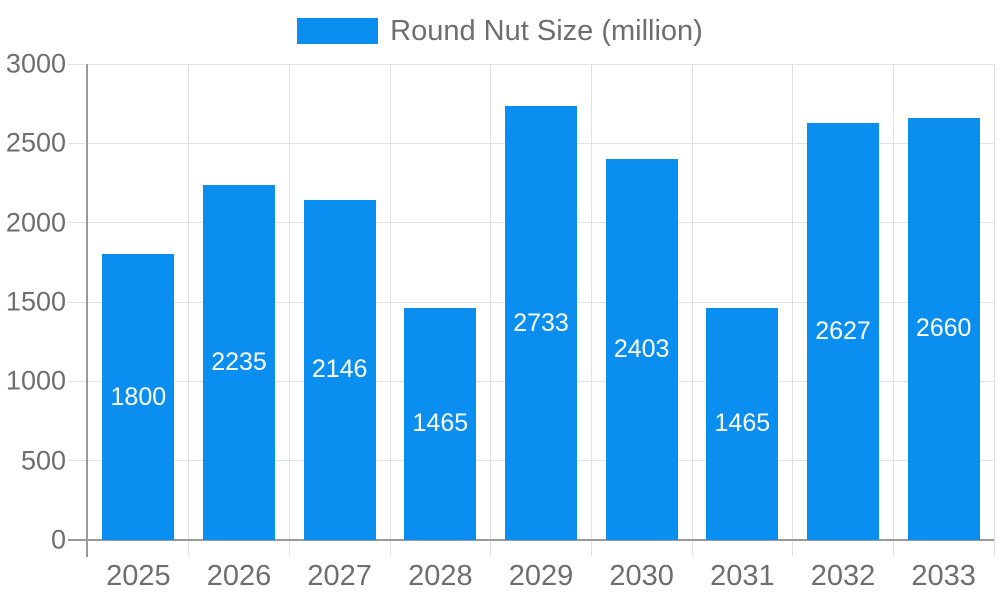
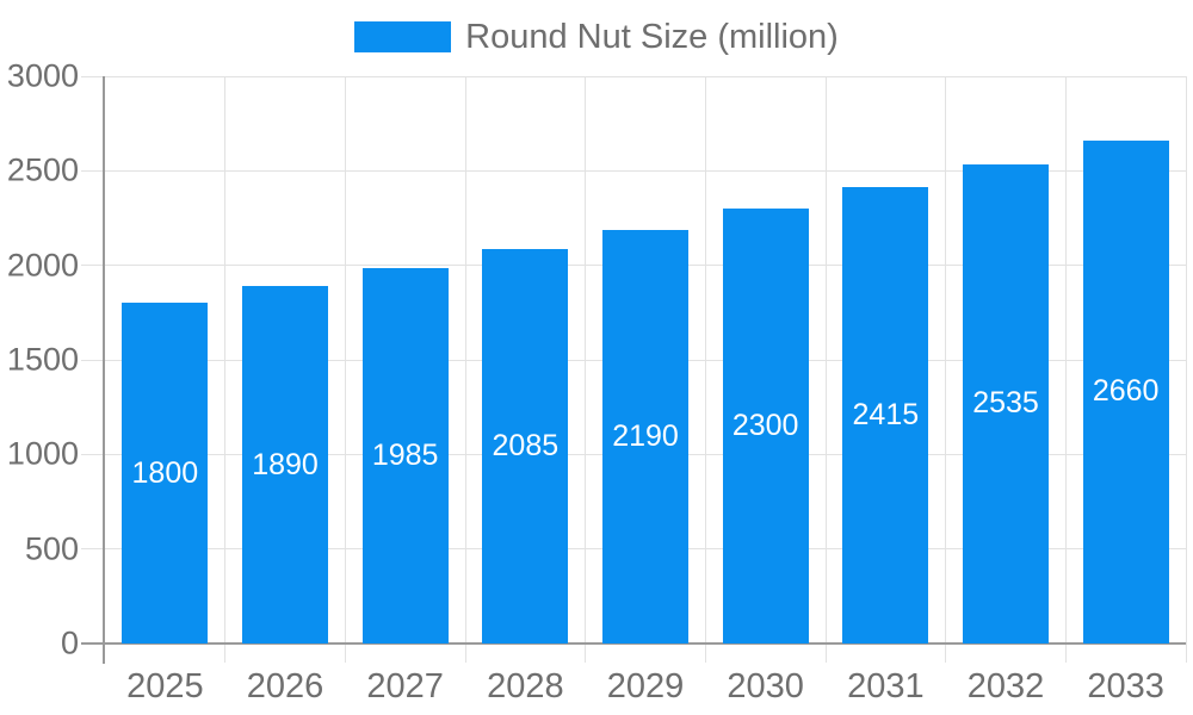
2026: 2235 -> 1890
2027: 2146 -> 1985
2028: 1465 -> 2085
2029: 2733 -> 2190
2030: 2403 -> 2300
2031: 1465 -> 2415
2032: 2627 -> 2535
